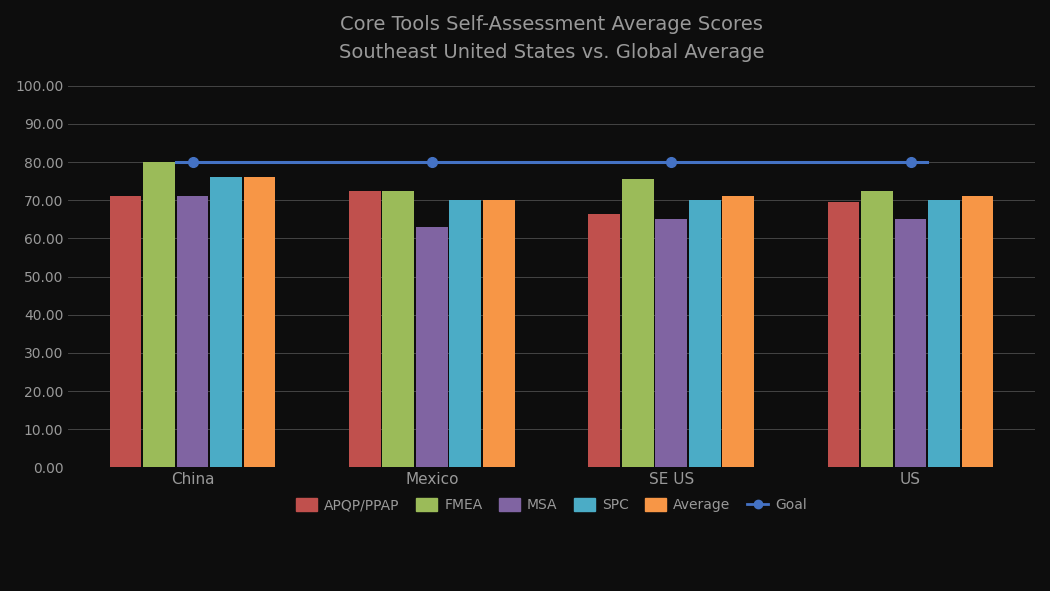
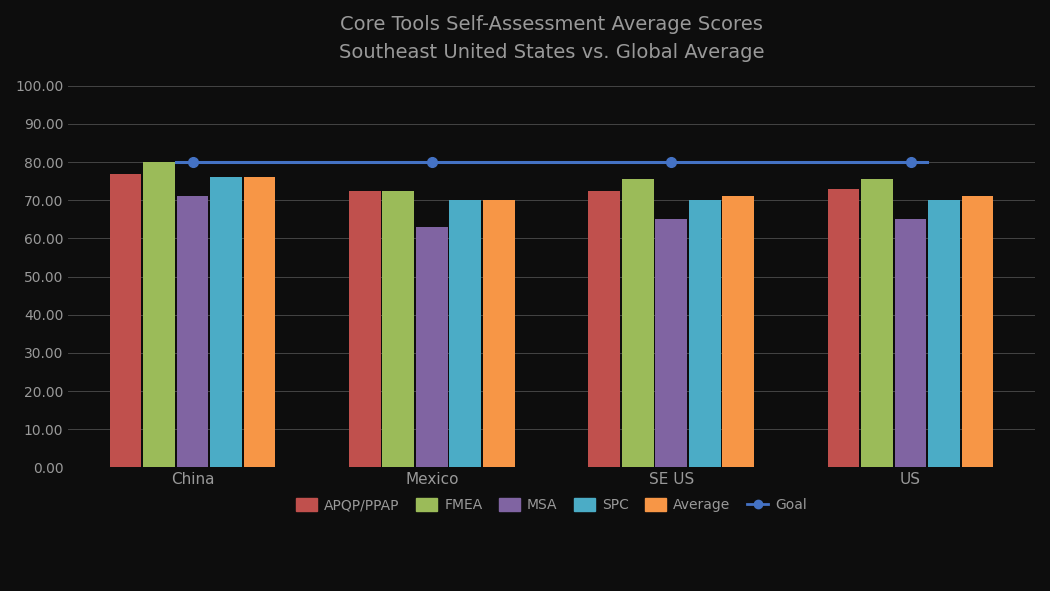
APQP/PPAP/China: 71.0 -> 77.0
APQP/PPAP/SE US: 66.5 -> 72.5
APQP/PPAP/US: 69.5 -> 73.0
FMEA/US: 72.5 -> 75.5
